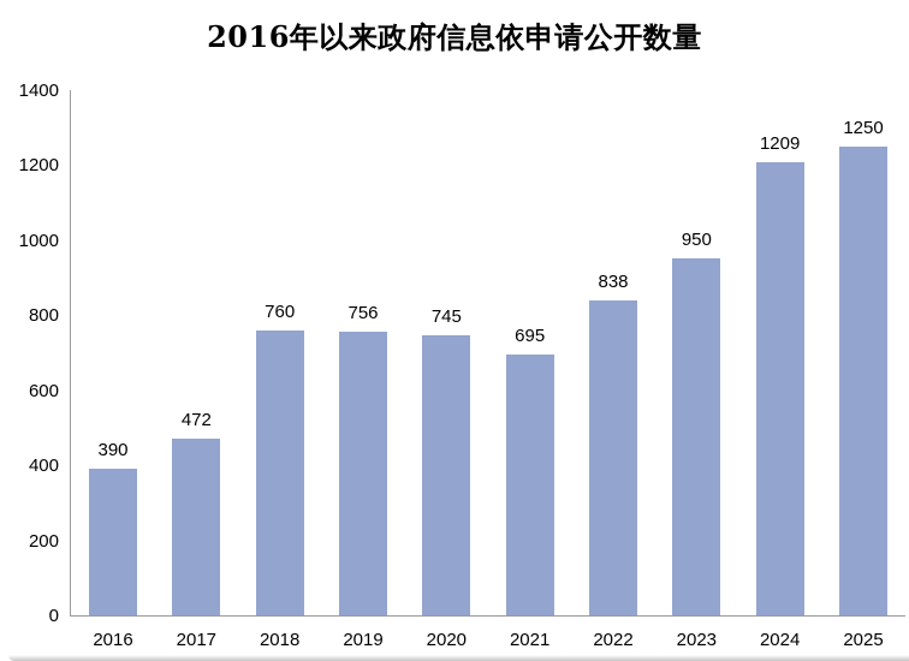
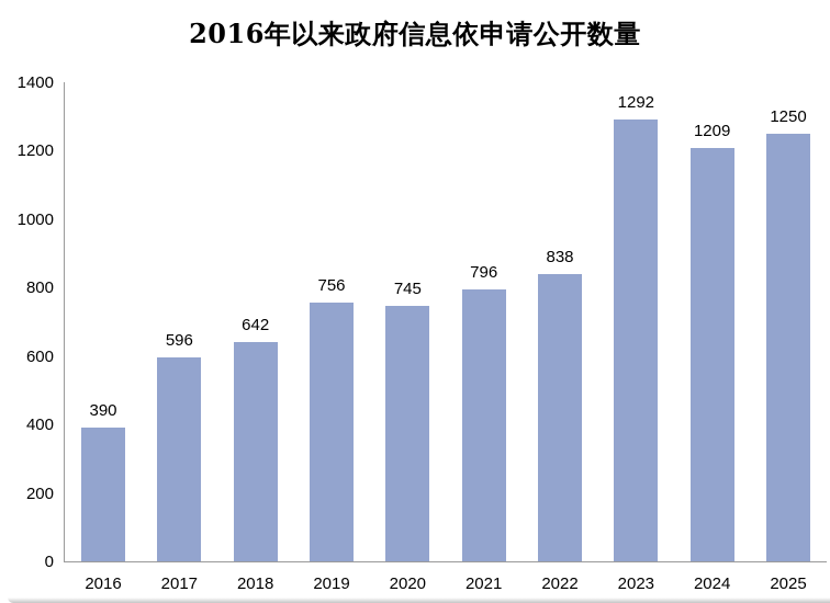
2017: 472 -> 596
2018: 760 -> 642
2021: 695 -> 796
2023: 950 -> 1292
